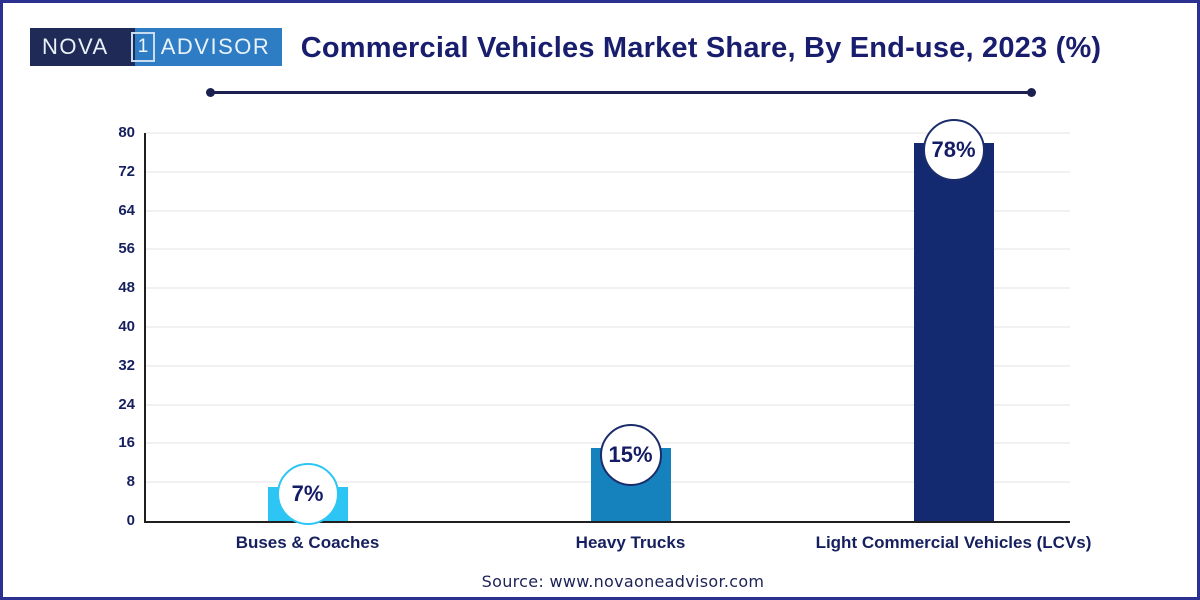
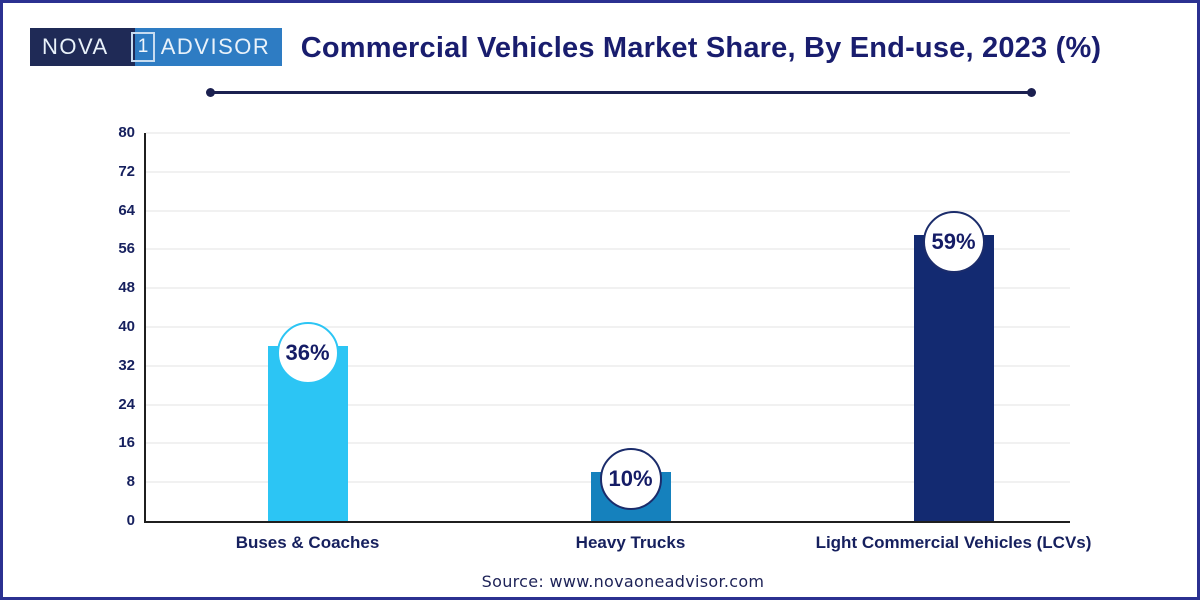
Buses & Coaches: 7% -> 36%
Heavy Trucks: 15% -> 10%
Light Commercial Vehicles (LCVs): 78% -> 59%
